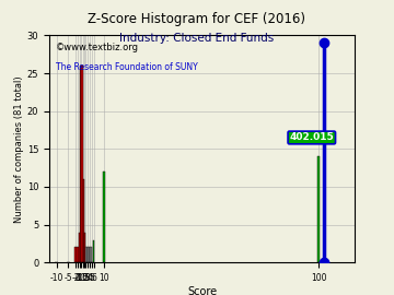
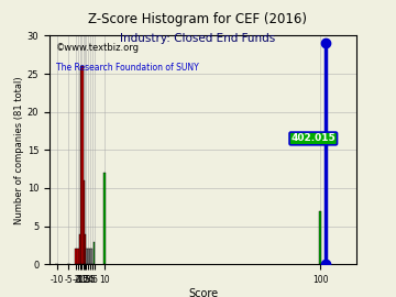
100: 14 -> 7
